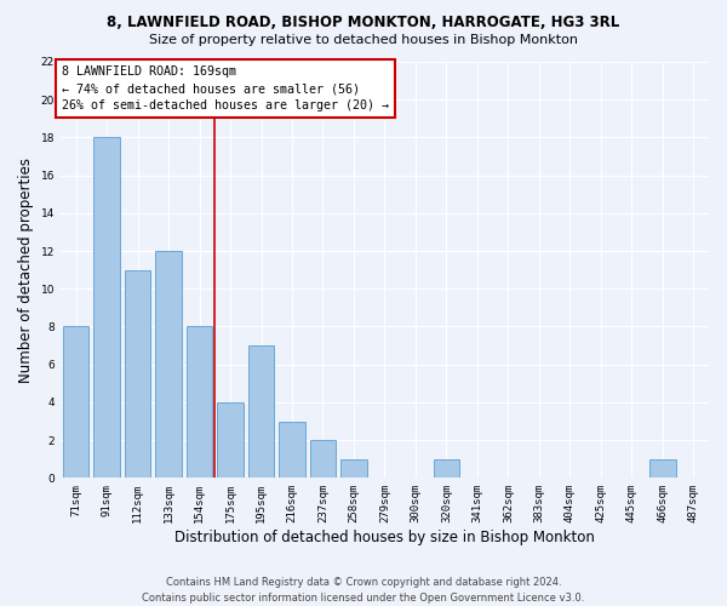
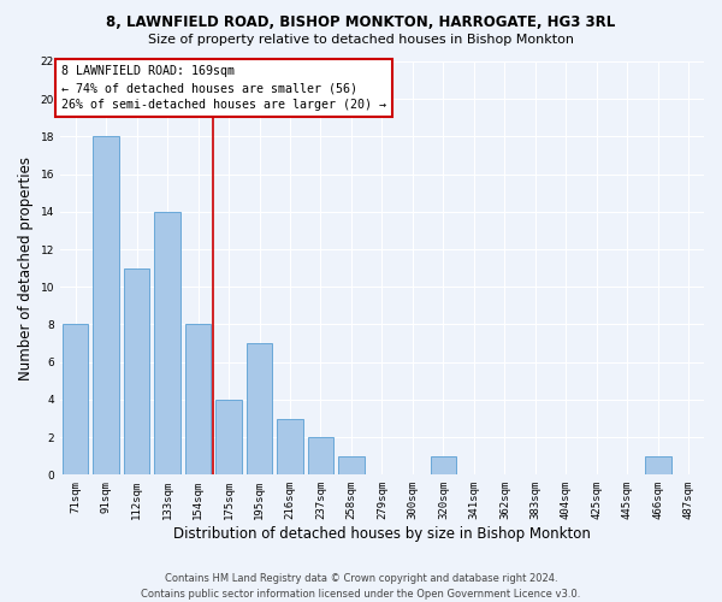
133sqm: 12 -> 14
